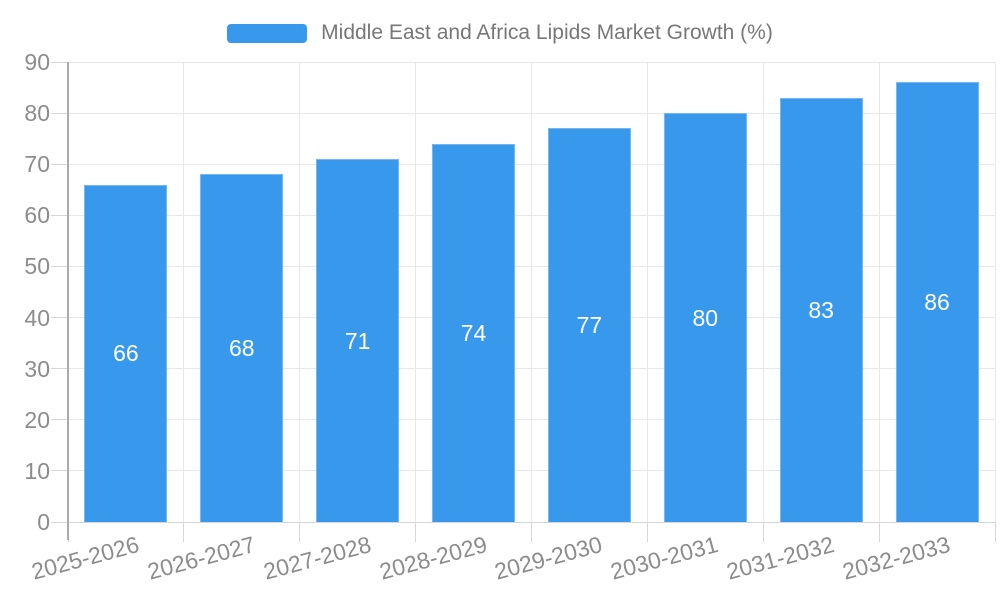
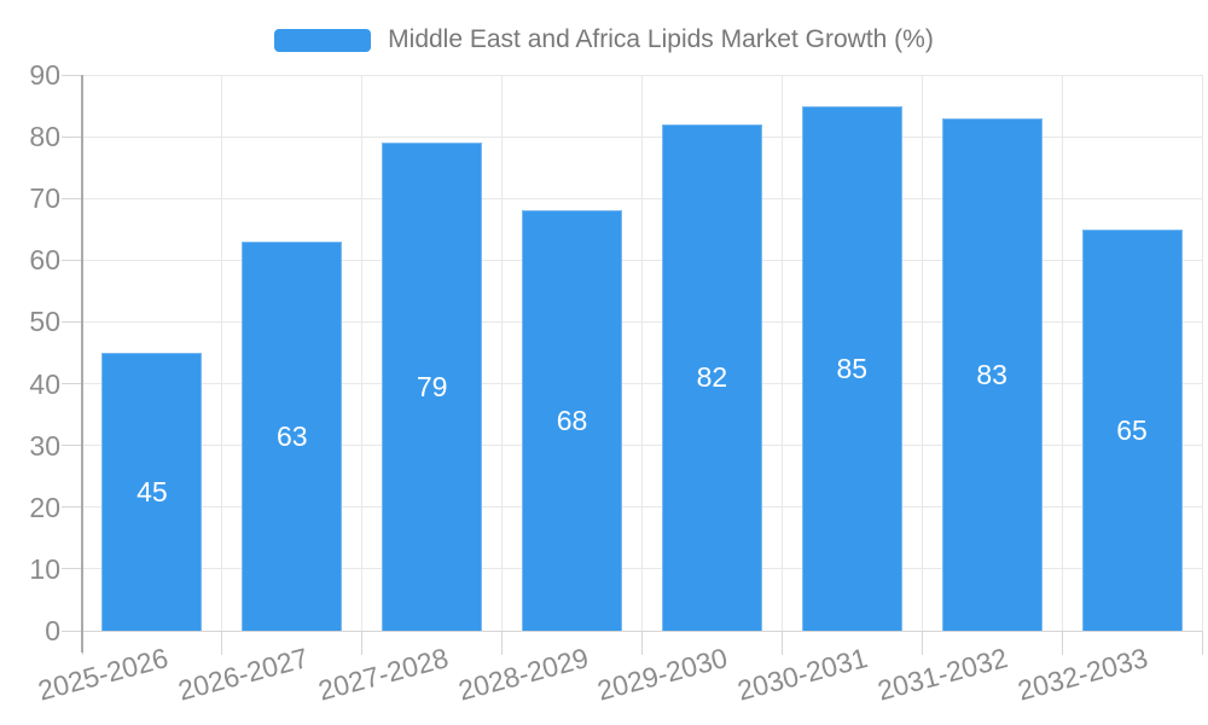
2025-2026: 66 -> 45
2026-2027: 68 -> 63
2027-2028: 71 -> 79
2028-2029: 74 -> 68
2029-2030: 77 -> 82
2030-2031: 80 -> 85
2032-2033: 86 -> 65
